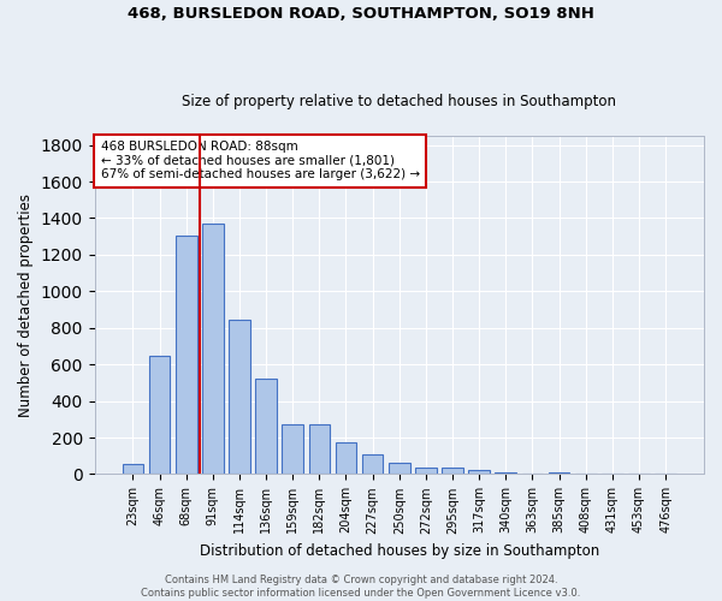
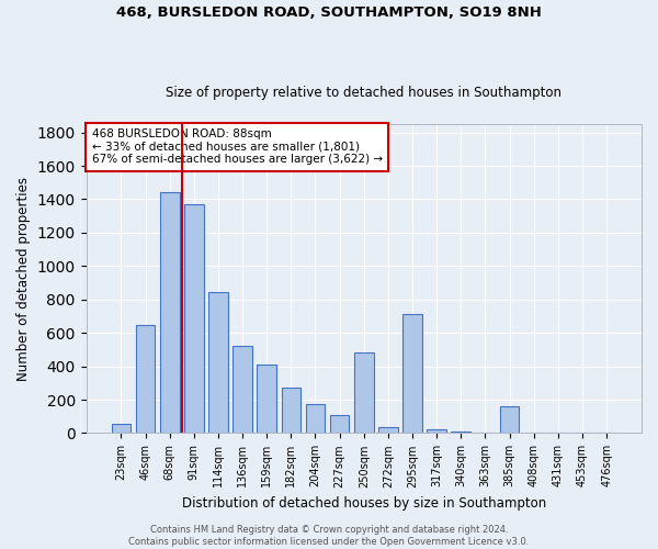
68sqm: 1300 -> 1440
159sqm: 280 -> 410
250sqm: 60 -> 480
295sqm: 40 -> 710
385sqm: 10 -> 160
